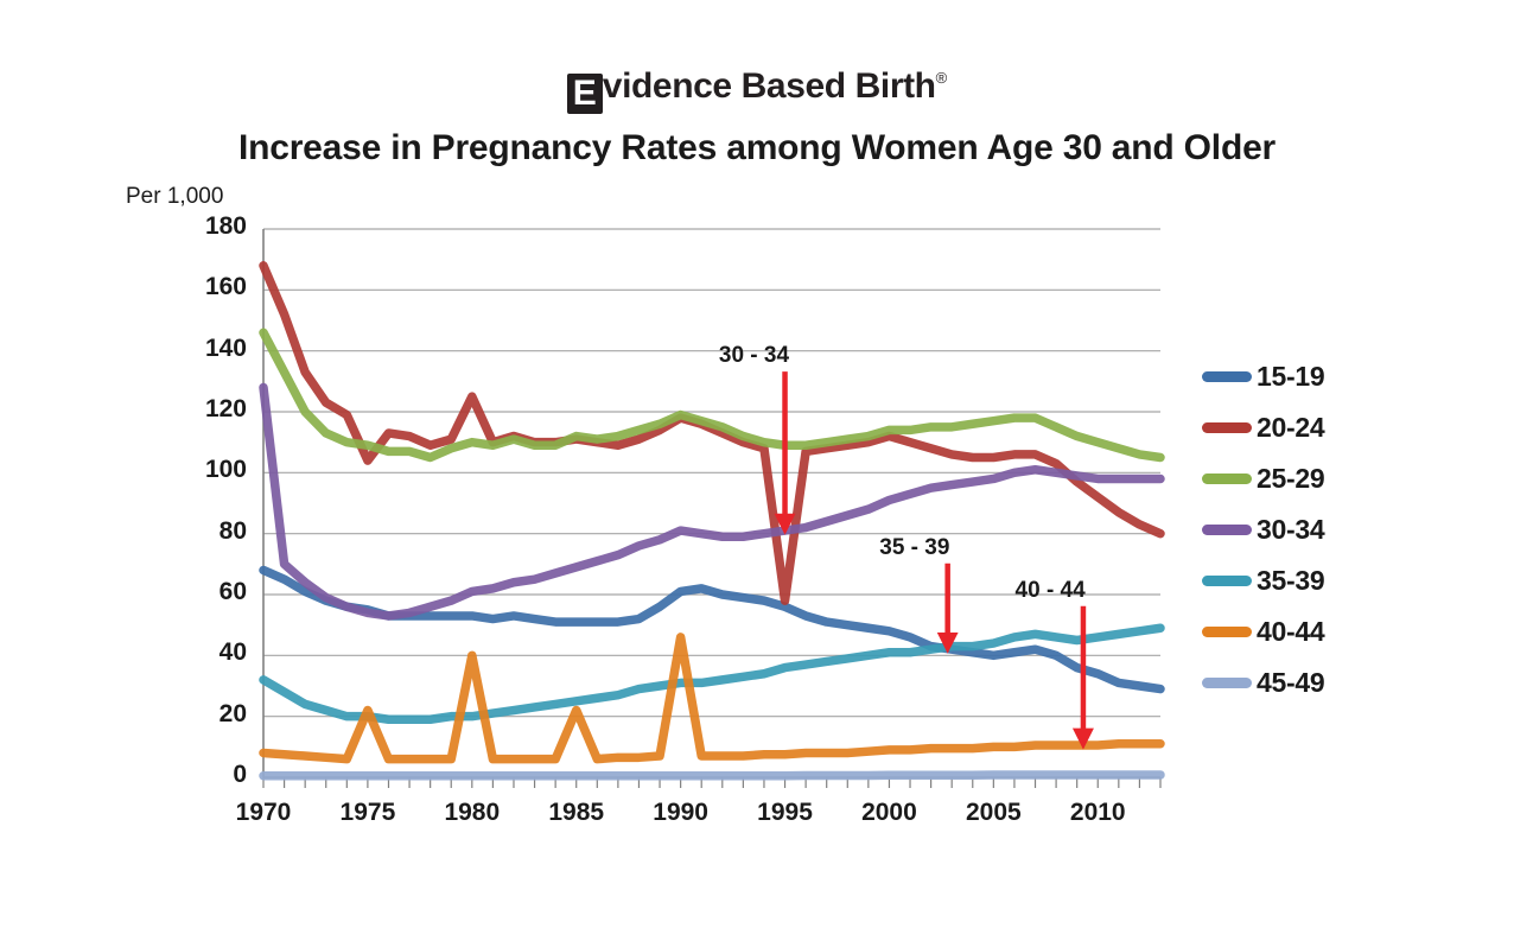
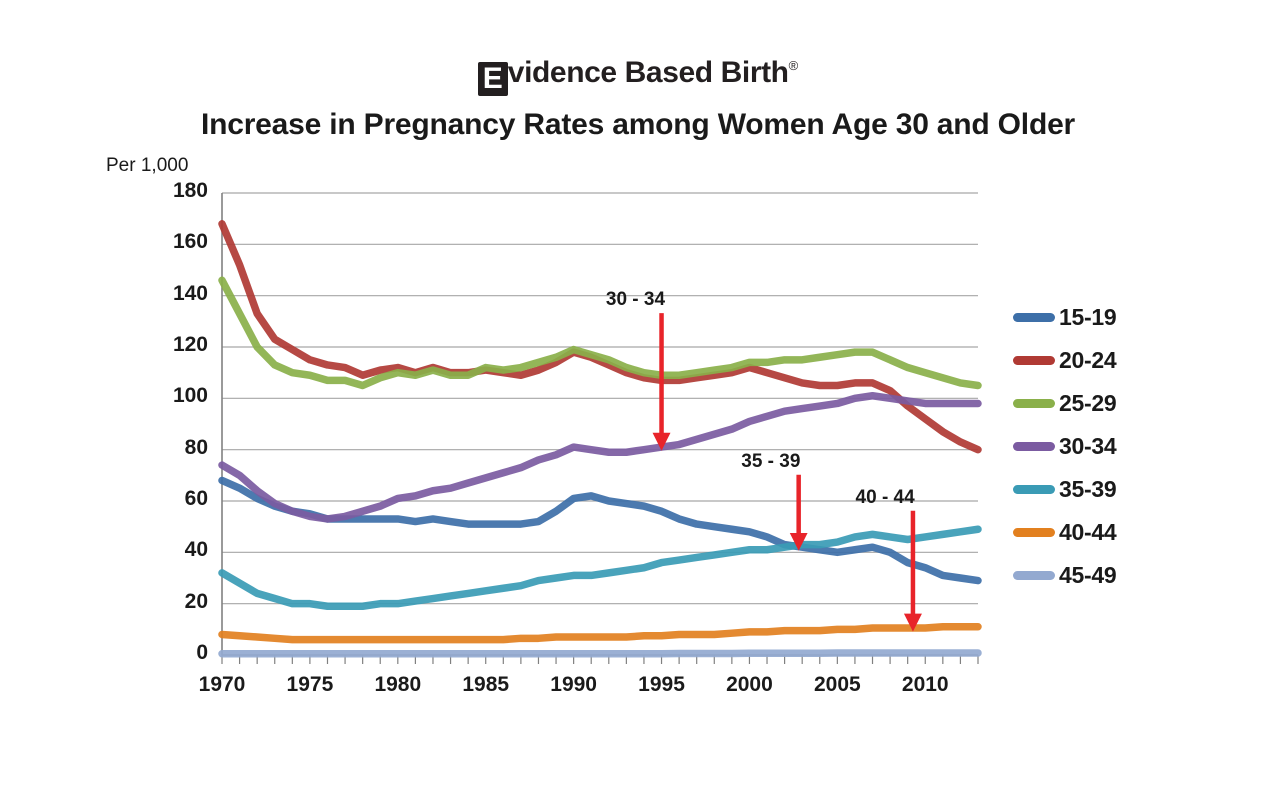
30-34/1970: 128 -> 74
20-24/1975: 104 -> 115
40-44/1975: 22 -> 6
20-24/1980: 125 -> 112
40-44/1980: 40 -> 6
40-44/1985: 22 -> 6
40-44/1990: 46 -> 7
20-24/1995: 58 -> 107
